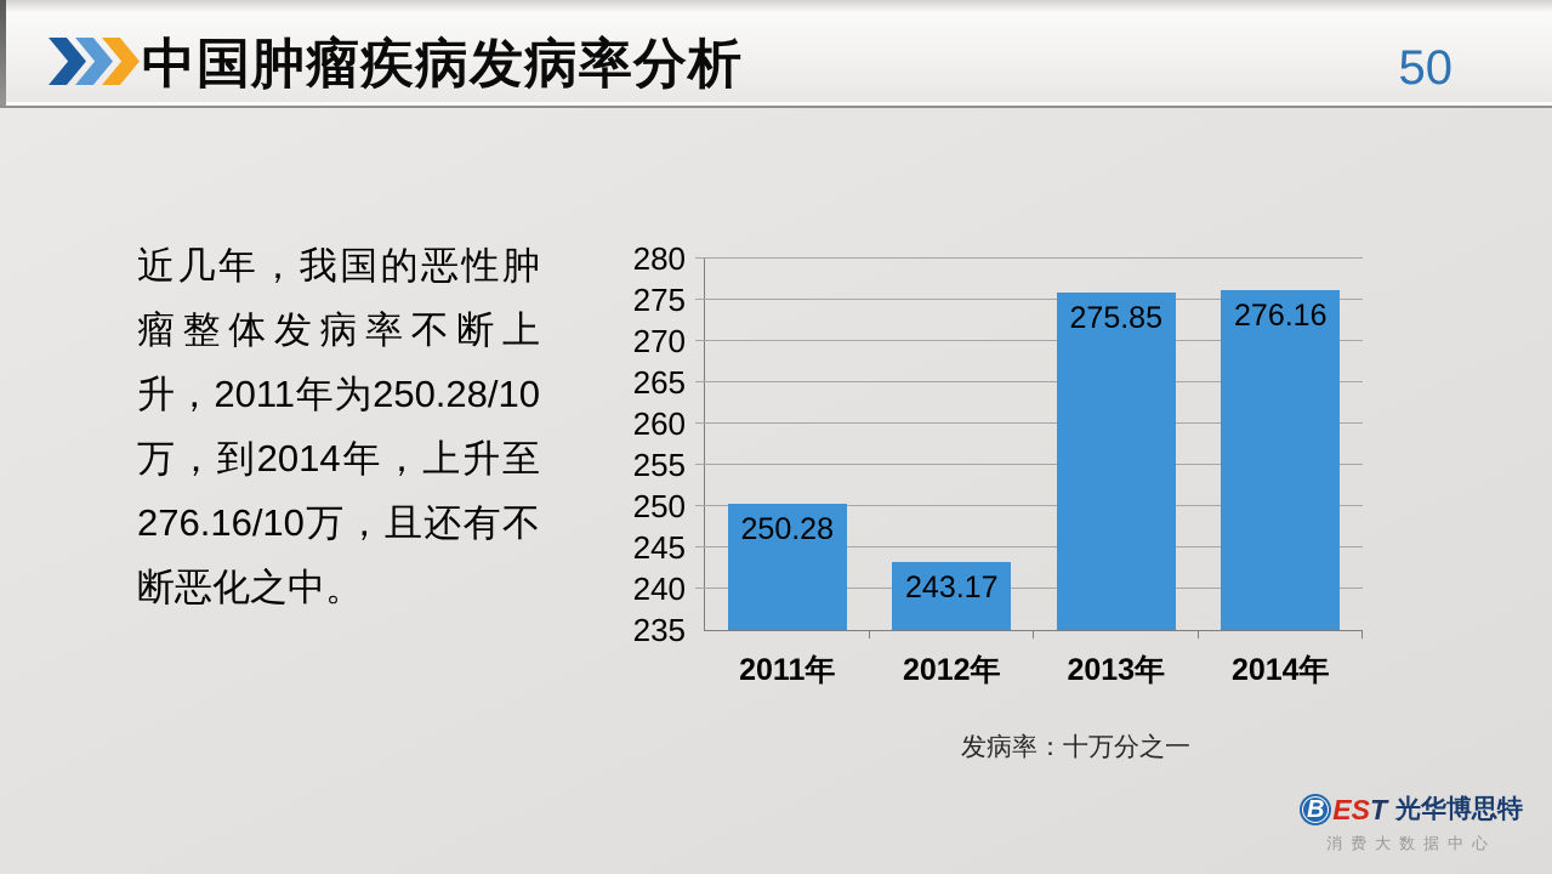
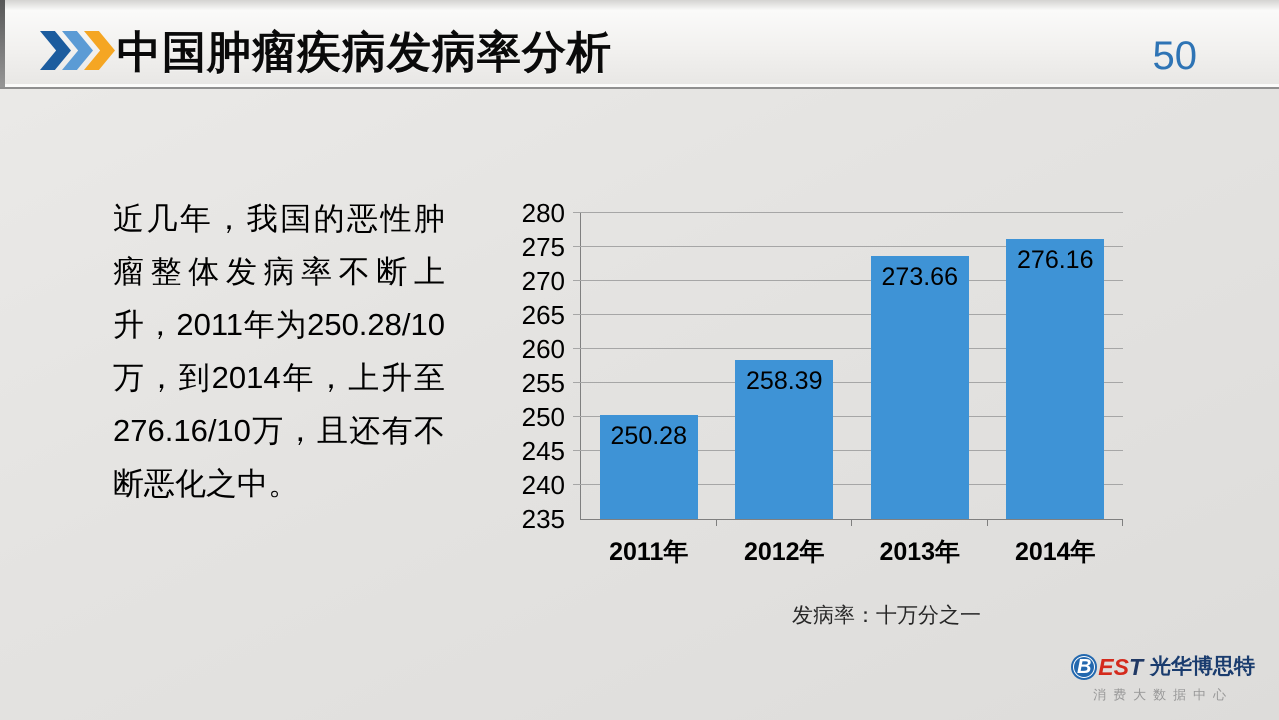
2012年: 243.17 -> 258.39
2013年: 275.85 -> 273.66
